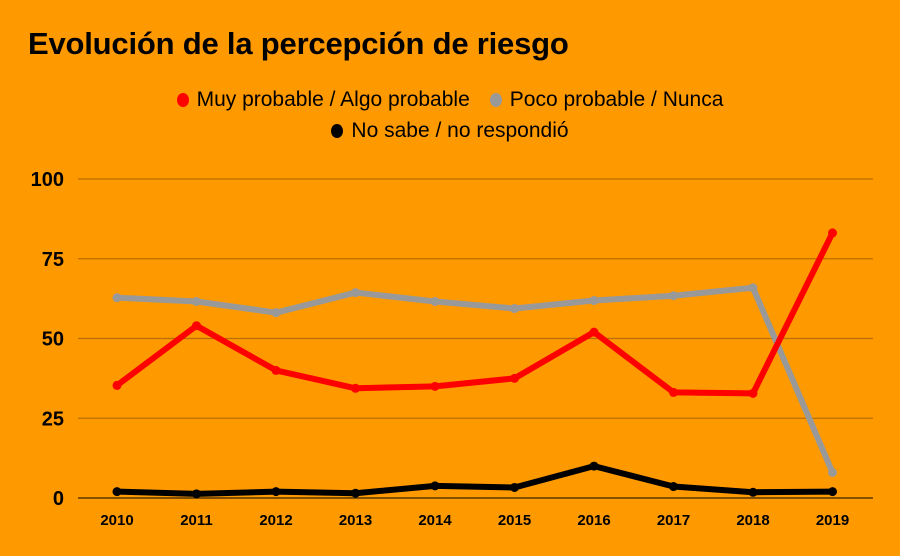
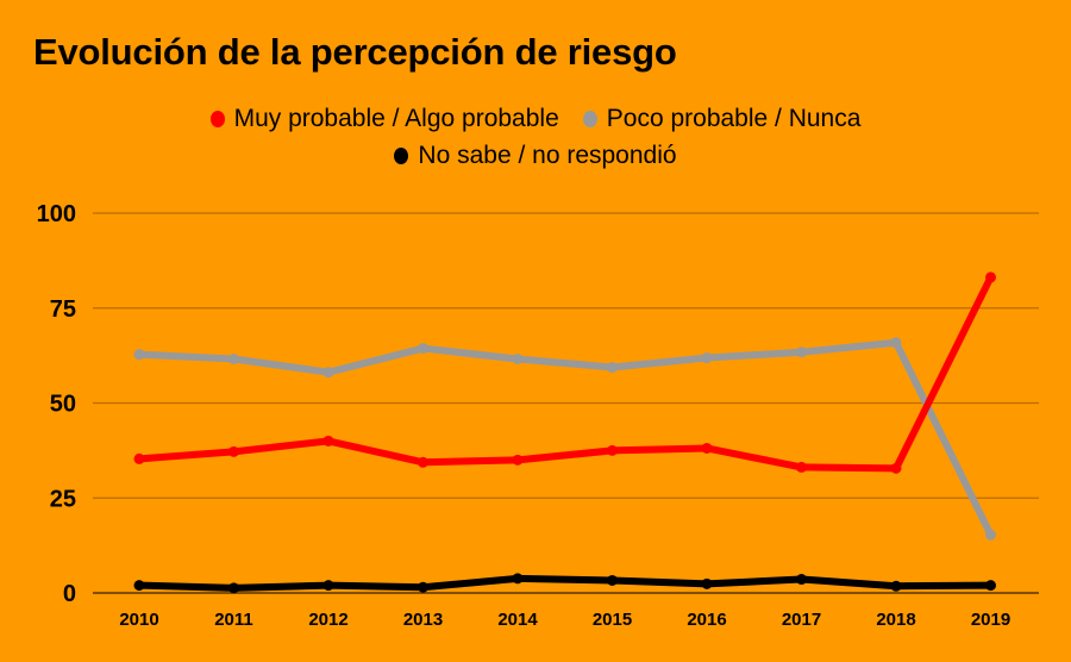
Muy probable / Algo probable/2011: 54 -> 37
Muy probable / Algo probable/2016: 52 -> 38
No sabe / no respondió/2016: 10 -> 2
Poco probable / Nunca/2019: 8 -> 15
